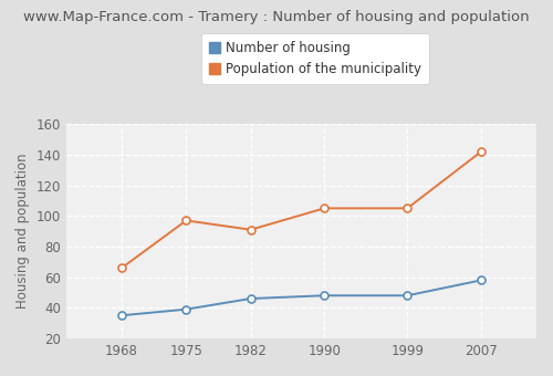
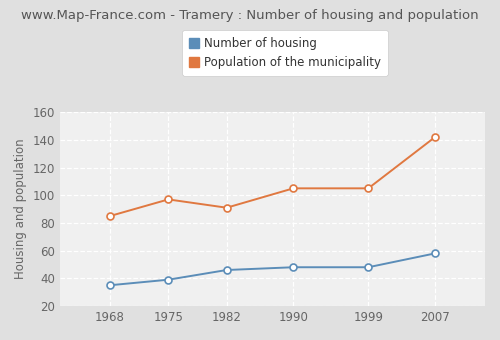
Population of the municipality/1968: 66 -> 85
